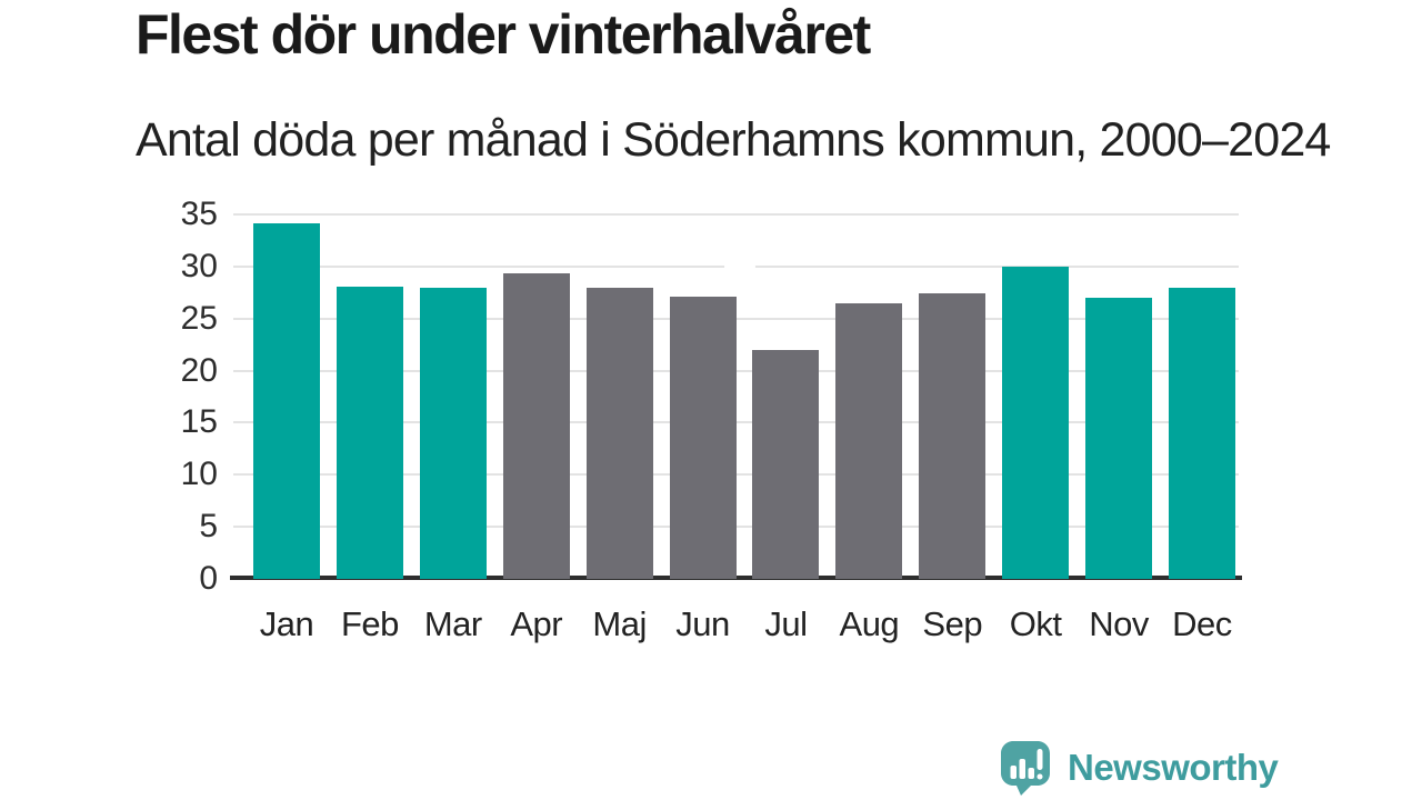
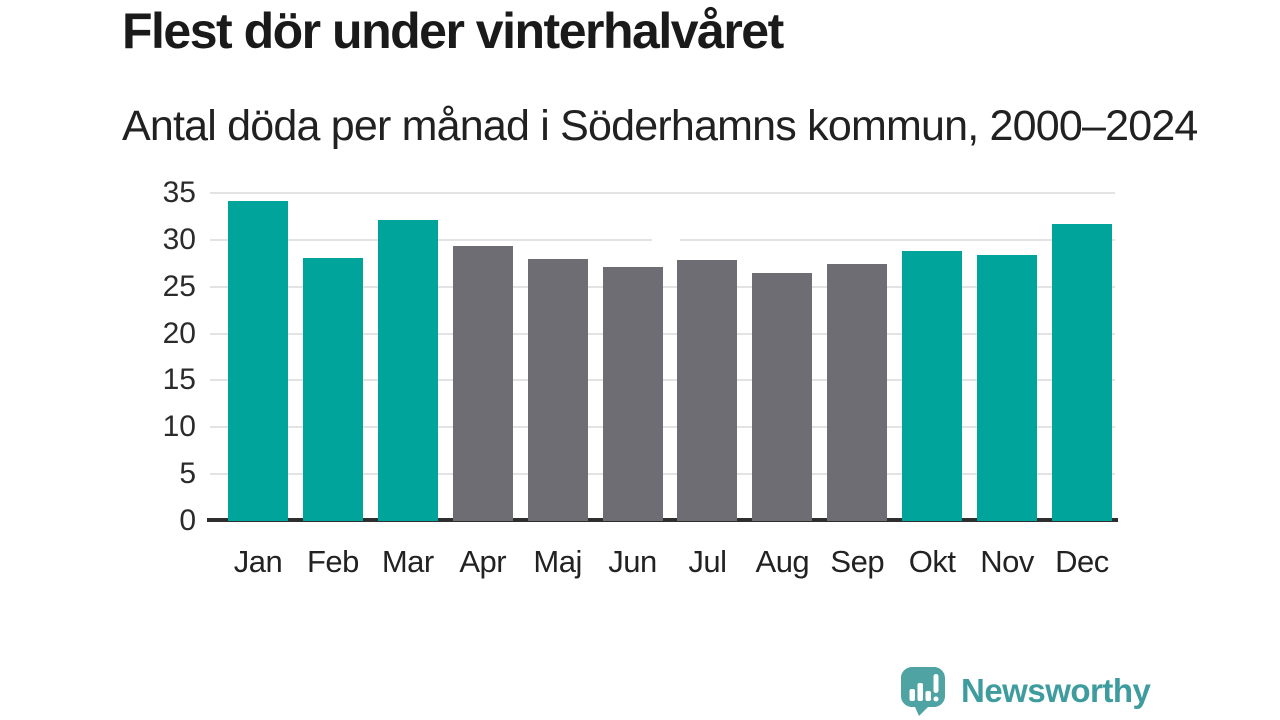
Mar: 28 -> 32
Jul: 22 -> 28
Okt: 30 -> 29
Nov: 27 -> 28
Dec: 28 -> 32
